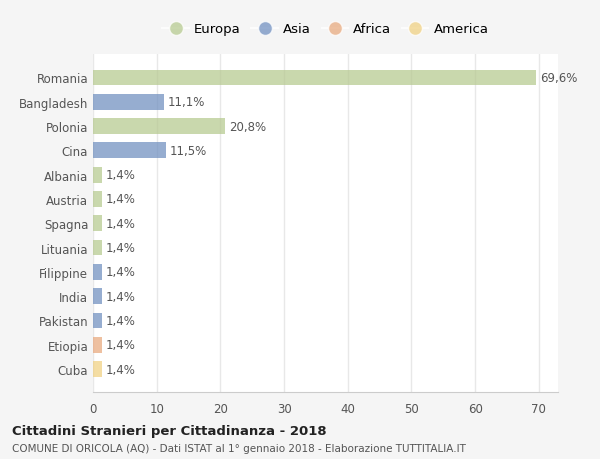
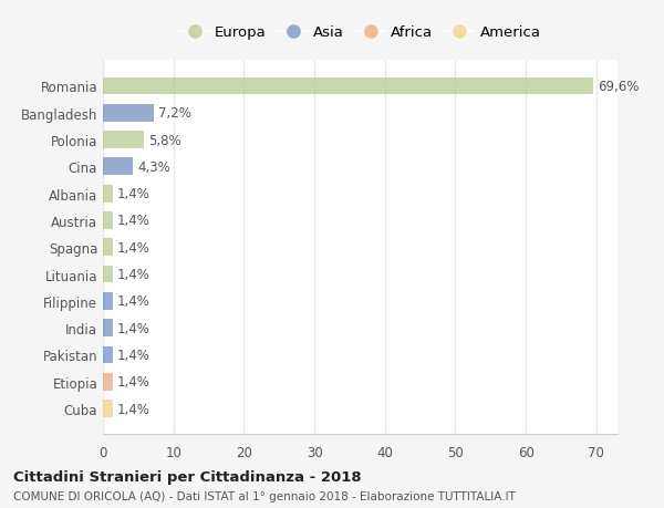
Bangladesh: 11,1% -> 7,2%
Polonia: 20,8% -> 5,8%
Cina: 11,5% -> 4,3%
